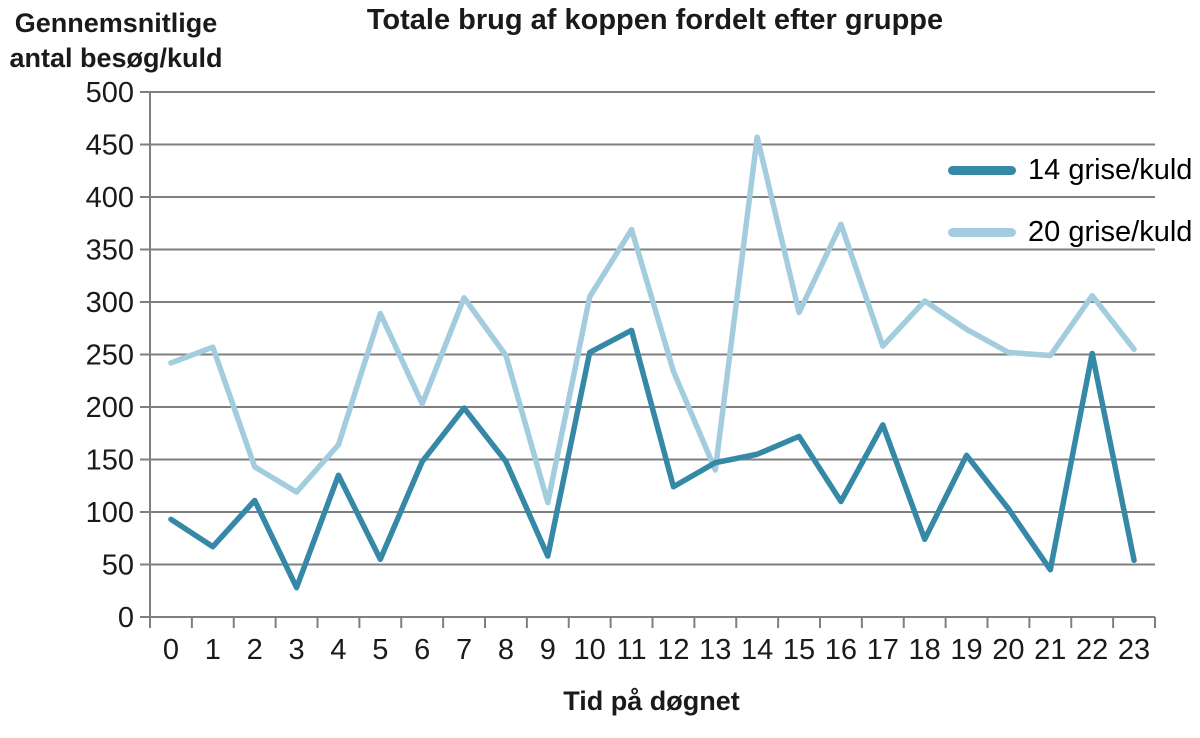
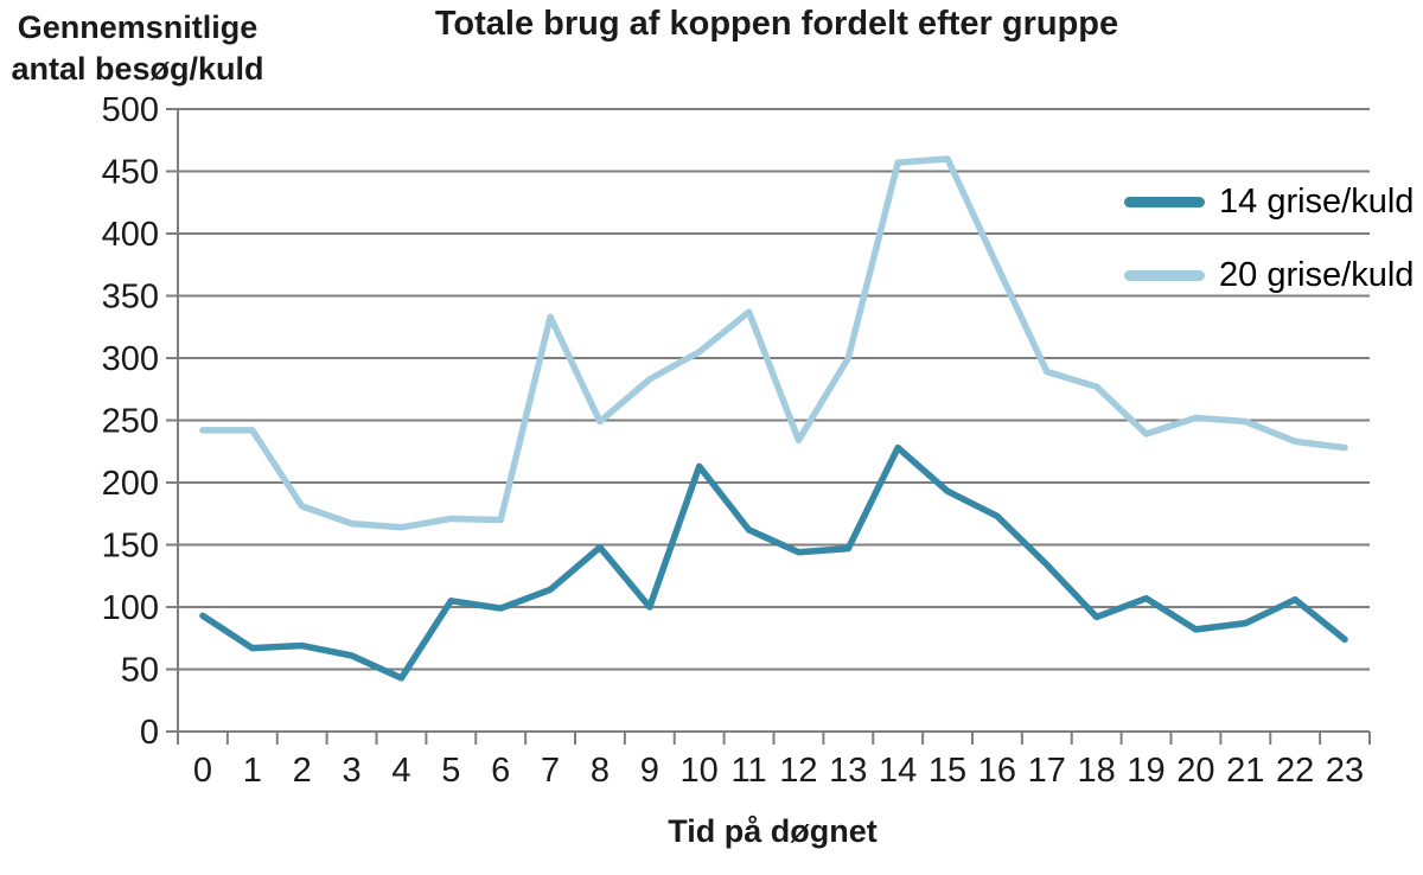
20 grise/kuld/1: 257 -> 242
14 grise/kuld/2: 111 -> 69
20 grise/kuld/2: 143 -> 181
14 grise/kuld/3: 28 -> 61
20 grise/kuld/3: 119 -> 167
14 grise/kuld/4: 135 -> 43
14 grise/kuld/5: 55 -> 105
20 grise/kuld/5: 289 -> 171
14 grise/kuld/6: 148 -> 99
20 grise/kuld/6: 203 -> 170
14 grise/kuld/7: 199 -> 114
20 grise/kuld/7: 304 -> 333
14 grise/kuld/9: 58 -> 100
20 grise/kuld/9: 109 -> 283
14 grise/kuld/10: 252 -> 213
14 grise/kuld/11: 273 -> 162
20 grise/kuld/11: 369 -> 337
14 grise/kuld/12: 124 -> 144
20 grise/kuld/13: 140 -> 300
14 grise/kuld/14: 155 -> 228
14 grise/kuld/15: 172 -> 193
20 grise/kuld/15: 290 -> 460
14 grise/kuld/16: 110 -> 173
14 grise/kuld/17: 183 -> 134
20 grise/kuld/17: 258 -> 289
14 grise/kuld/18: 74 -> 92
20 grise/kuld/18: 301 -> 277
14 grise/kuld/19: 154 -> 107
20 grise/kuld/19: 274 -> 239
14 grise/kuld/20: 103 -> 82
14 grise/kuld/21: 45 -> 87
14 grise/kuld/22: 251 -> 106
20 grise/kuld/22: 306 -> 233
14 grise/kuld/23: 54 -> 74
20 grise/kuld/23: 255 -> 228
